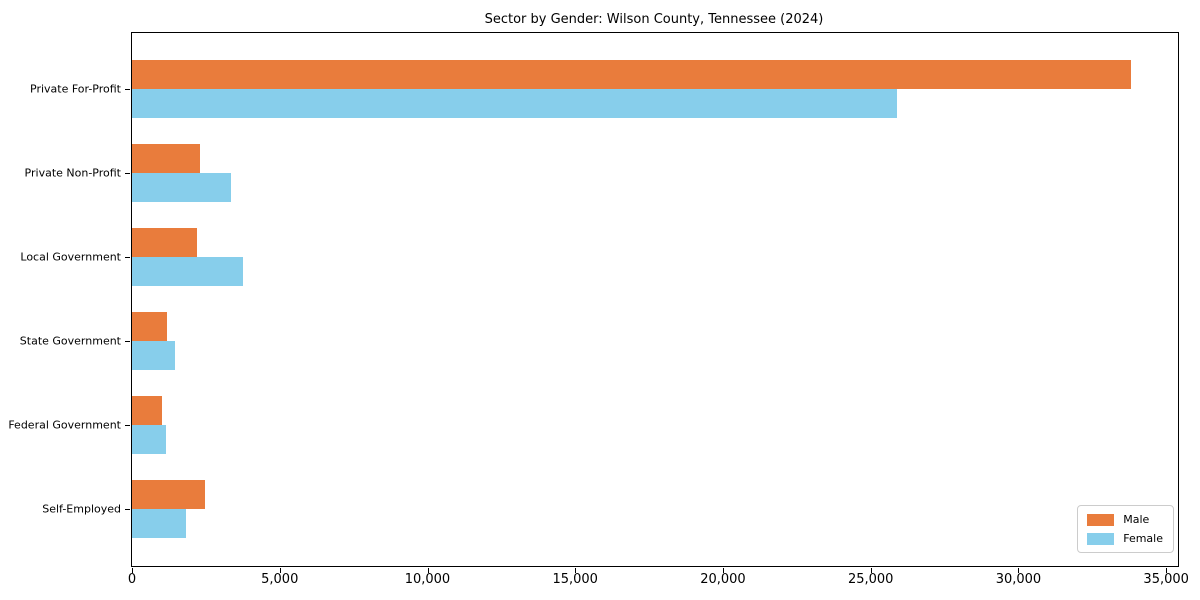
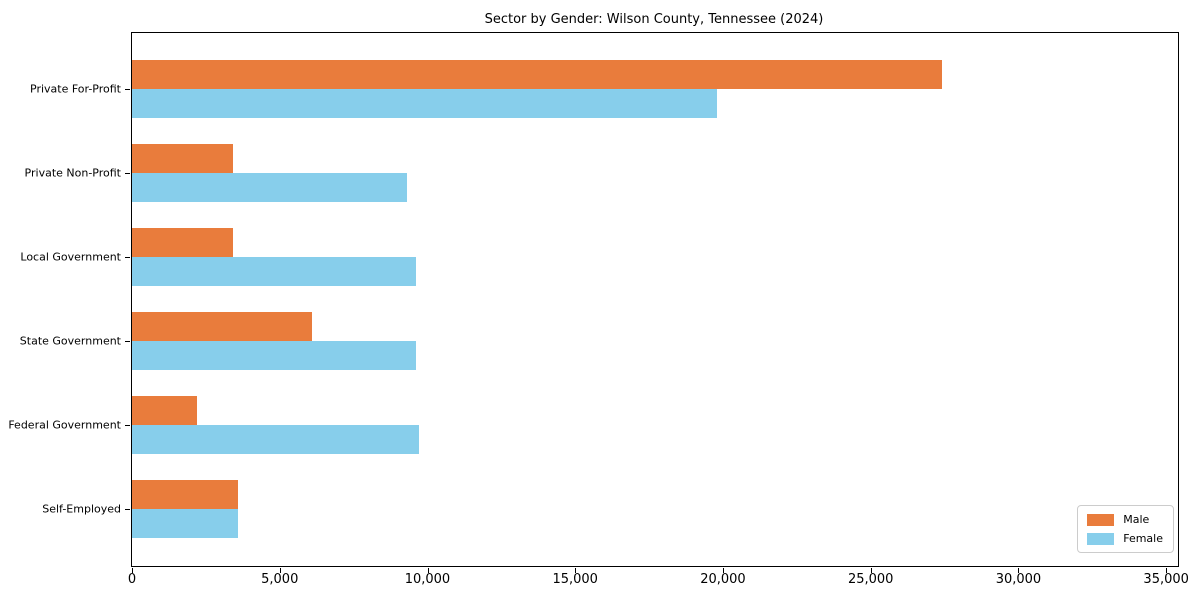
Male/Private For-Profit: 33800 -> 27400
Female/Private For-Profit: 25900 -> 19800
Male/Private Non-Profit: 2300 -> 3400
Female/Private Non-Profit: 3400 -> 9300
Male/Local Government: 2200 -> 3400
Female/Local Government: 3700 -> 9600
Male/State Government: 1200 -> 6100
Female/State Government: 1500 -> 9600
Male/Federal Government: 1000 -> 2200
Female/Federal Government: 1200 -> 9700
Male/Self-Employed: 2500 -> 3600
Female/Self-Employed: 1800 -> 3600
